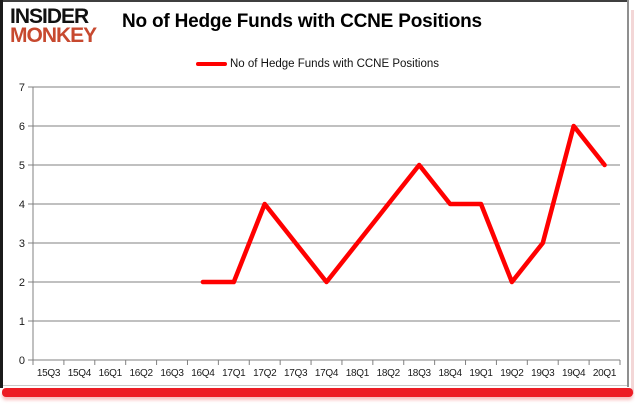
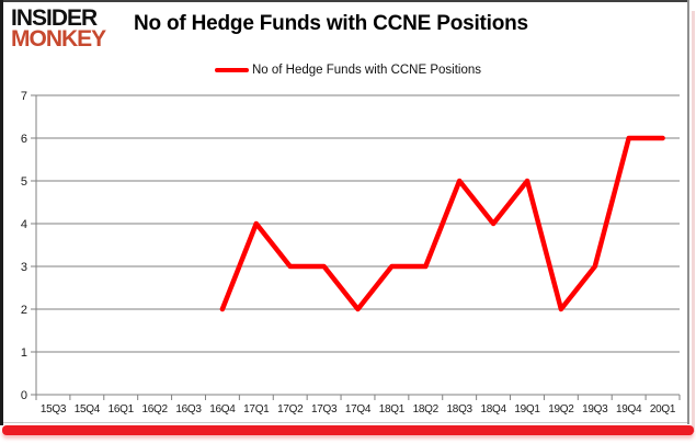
17Q1: 2 -> 4
17Q2: 4 -> 3
18Q2: 4 -> 3
19Q1: 4 -> 5
20Q1: 5 -> 6
